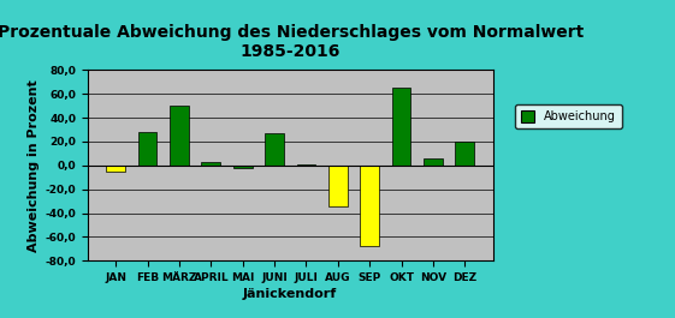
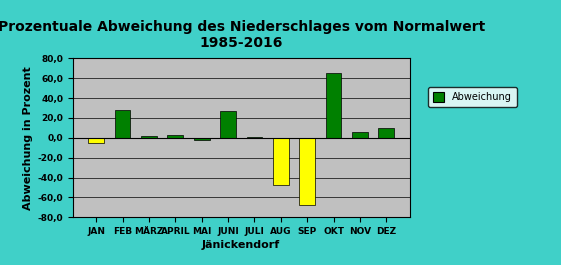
MÄRZ: 50 -> 2
AUG: -34 -> -47
DEZ: 20 -> 10
